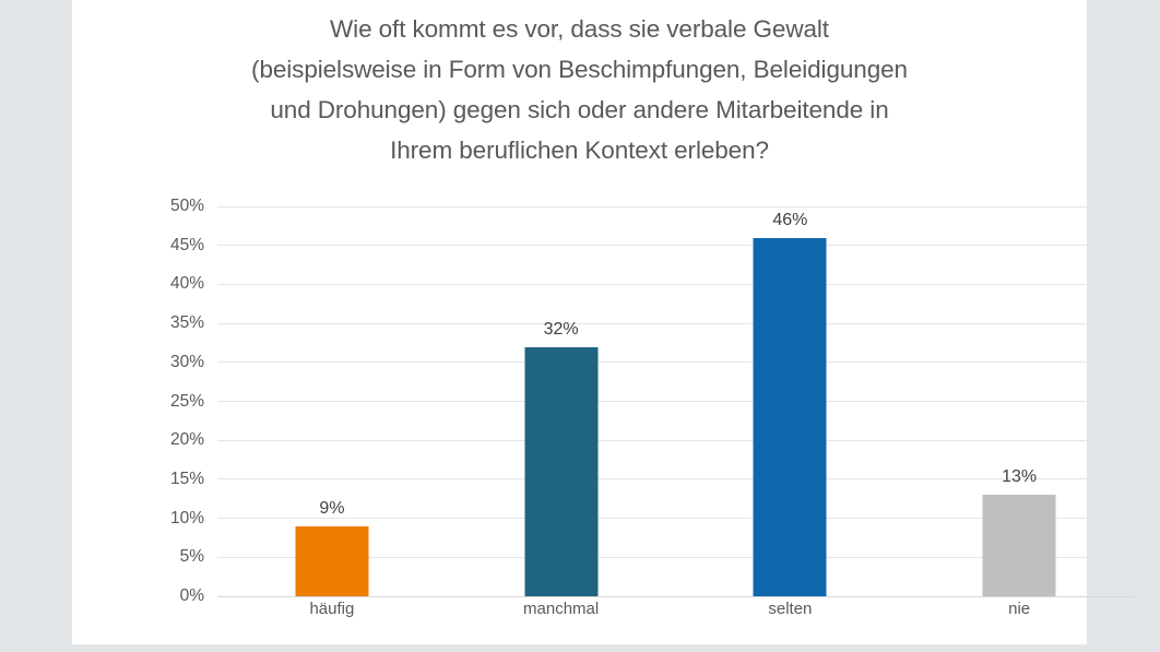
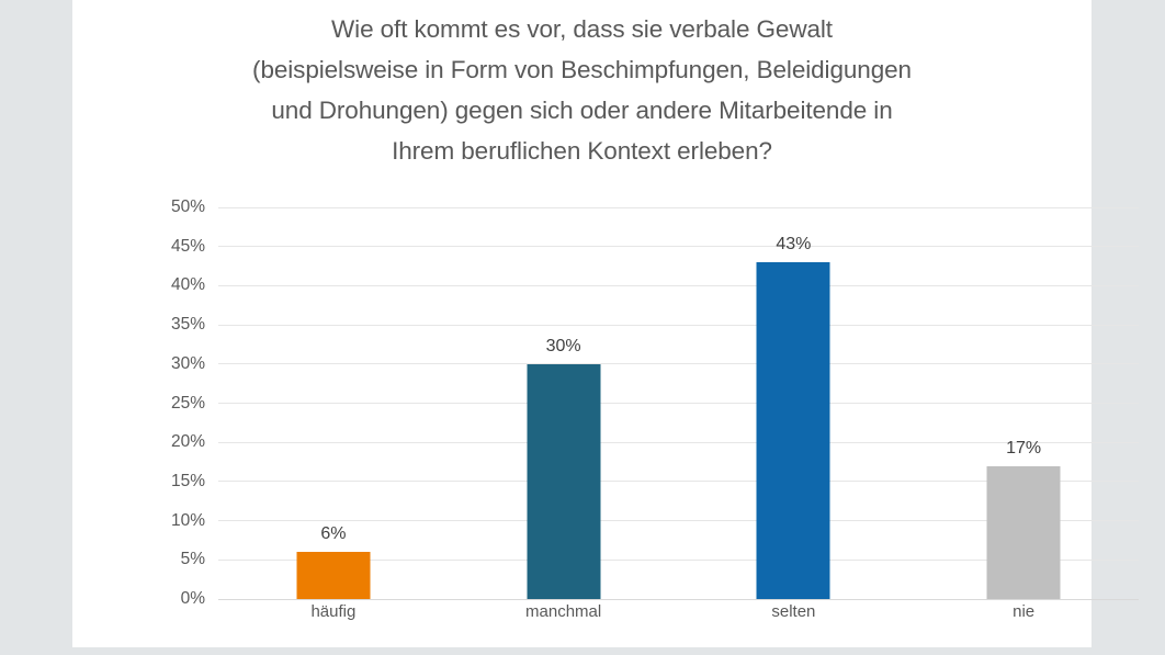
häufig: 9% -> 6%
manchmal: 32% -> 30%
selten: 46% -> 43%
nie: 13% -> 17%
